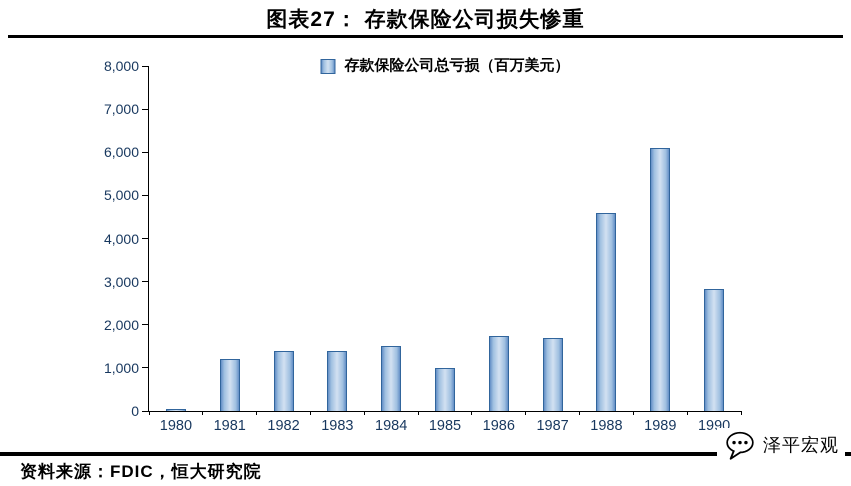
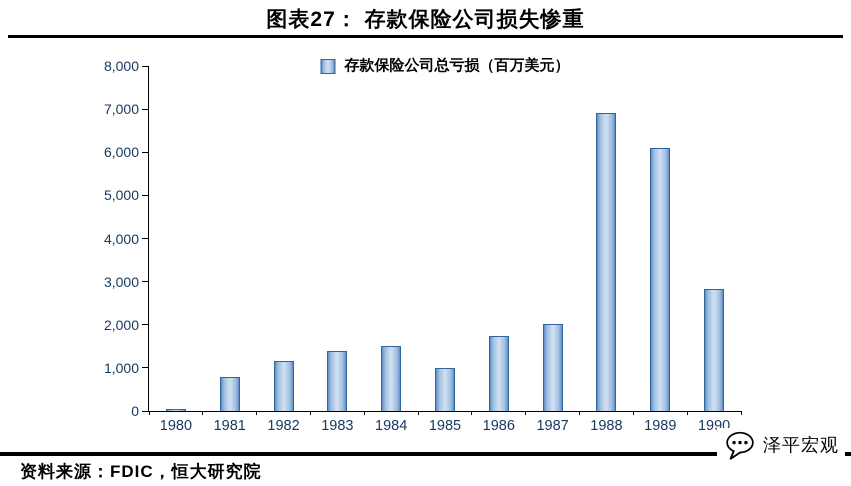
1981: 1200 -> 800
1982: 1400 -> 1200
1987: 1700 -> 2000
1988: 4600 -> 6900
